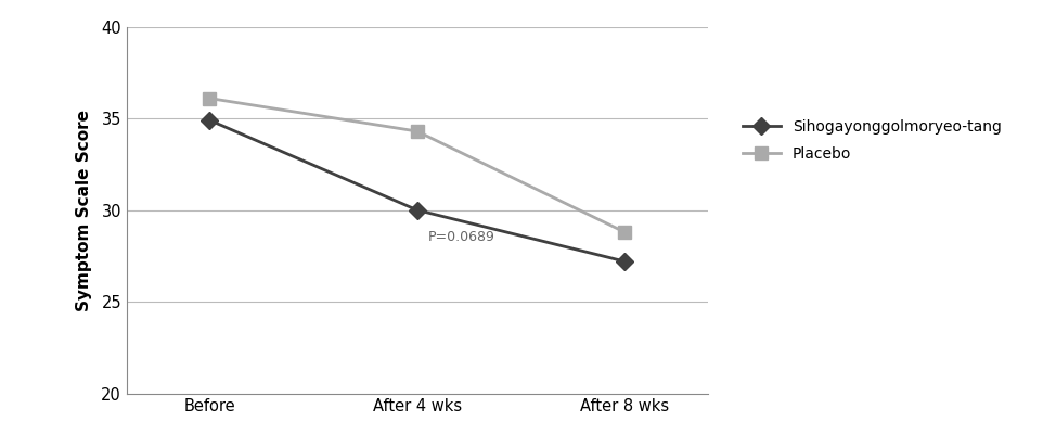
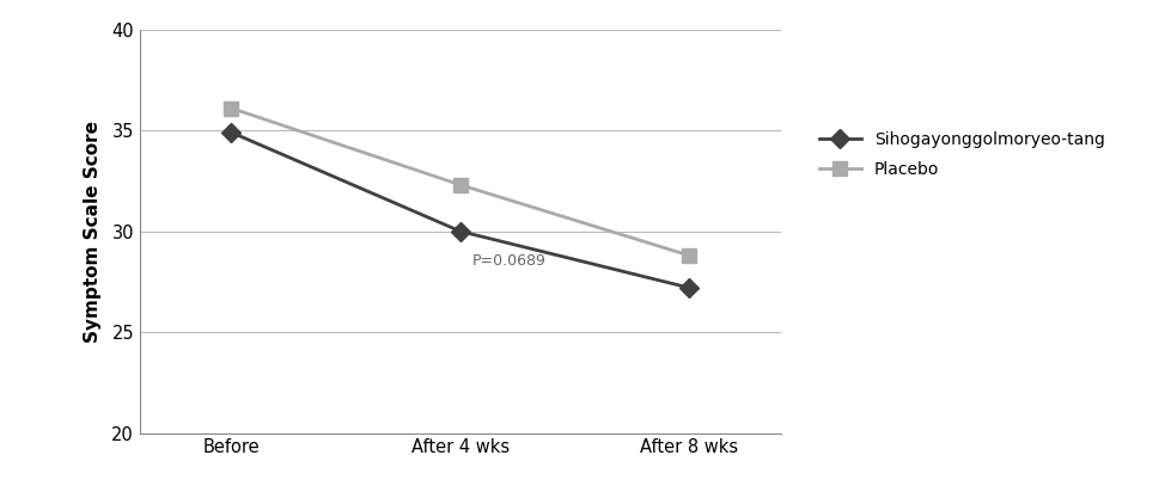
Placebo/After 4 wks: 34.3 -> 32.3
